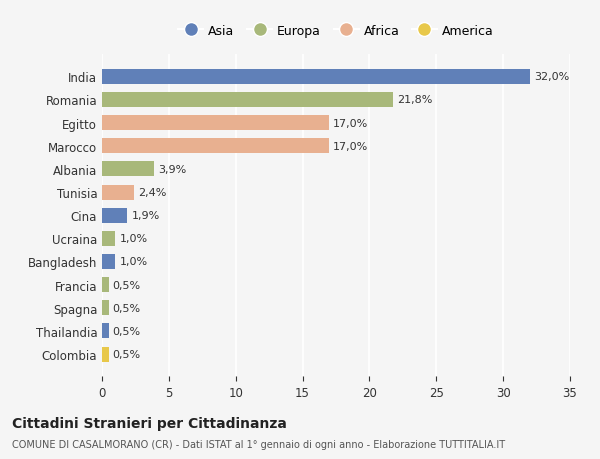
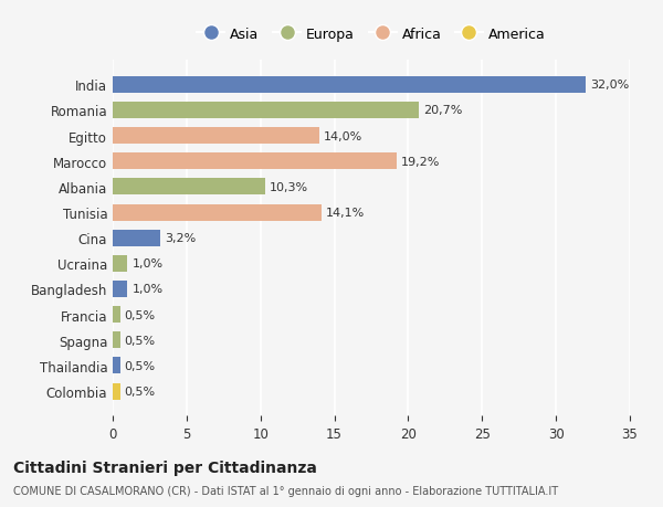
Romania: 21,8% -> 20,7%
Egitto: 17,0% -> 14,0%
Marocco: 17,0% -> 19,2%
Albania: 3,9% -> 10,3%
Tunisia: 2,4% -> 14,1%
Cina: 1,9% -> 3,2%
